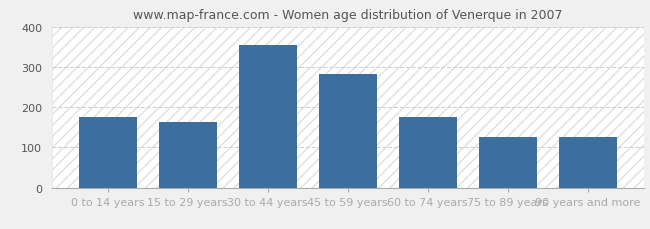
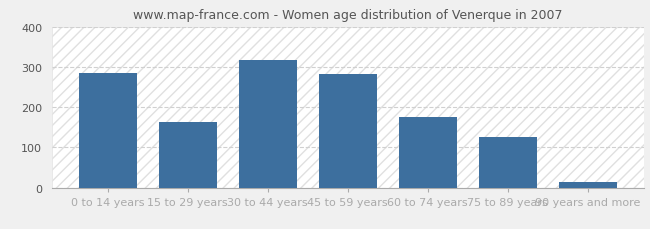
0 to 14 years: 175 -> 284
30 to 44 years: 355 -> 318
90 years and more: 125 -> 14
